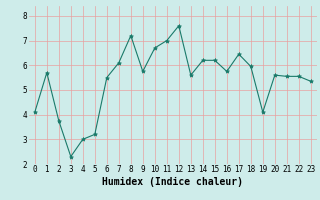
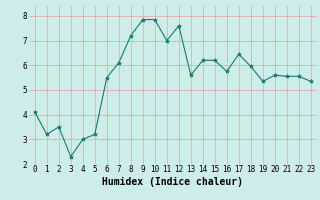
1: 5.70 -> 3.20
2: 3.75 -> 3.50
9: 5.75 -> 7.85
10: 6.70 -> 7.85
19: 4.10 -> 5.35
